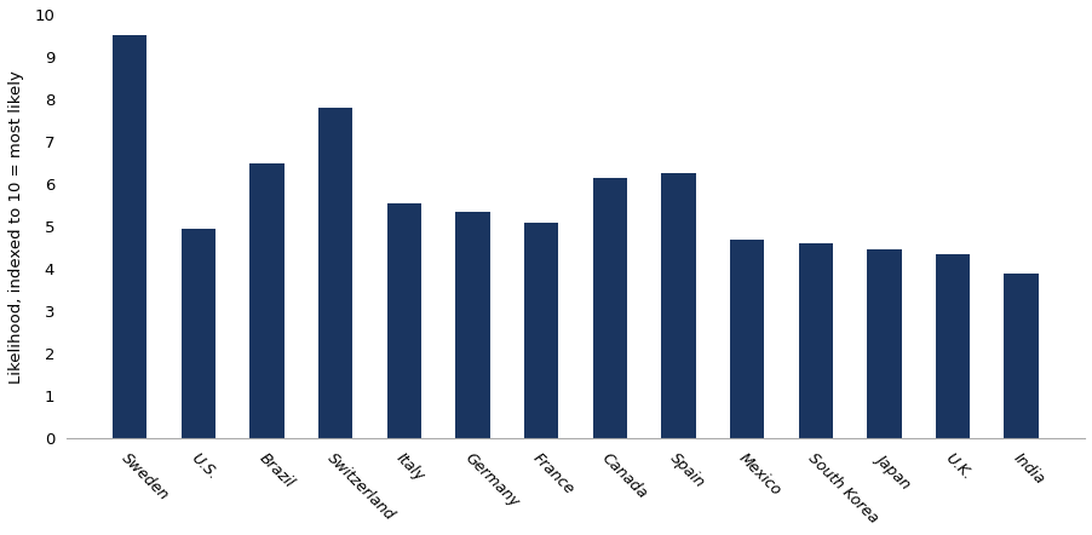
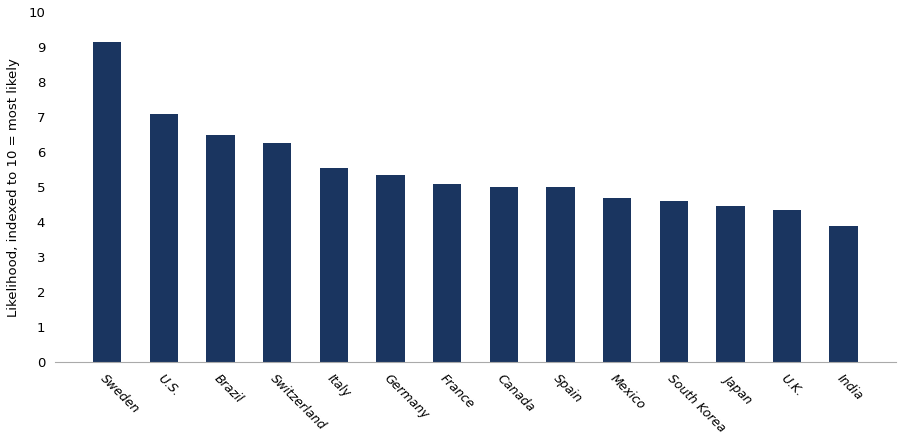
Sweden: 9.50 -> 9.15
U.S.: 4.95 -> 7.10
Switzerland: 7.80 -> 6.25
Canada: 6.15 -> 5.00
Spain: 6.25 -> 5.00
